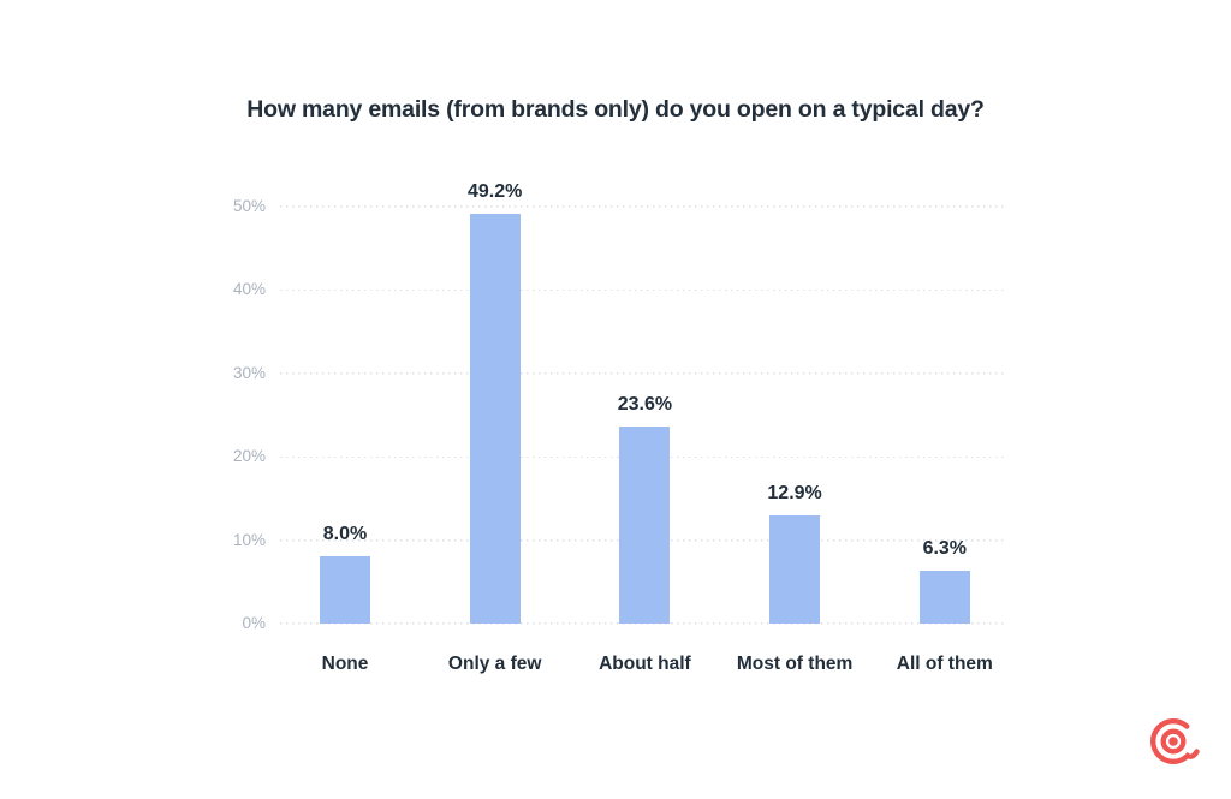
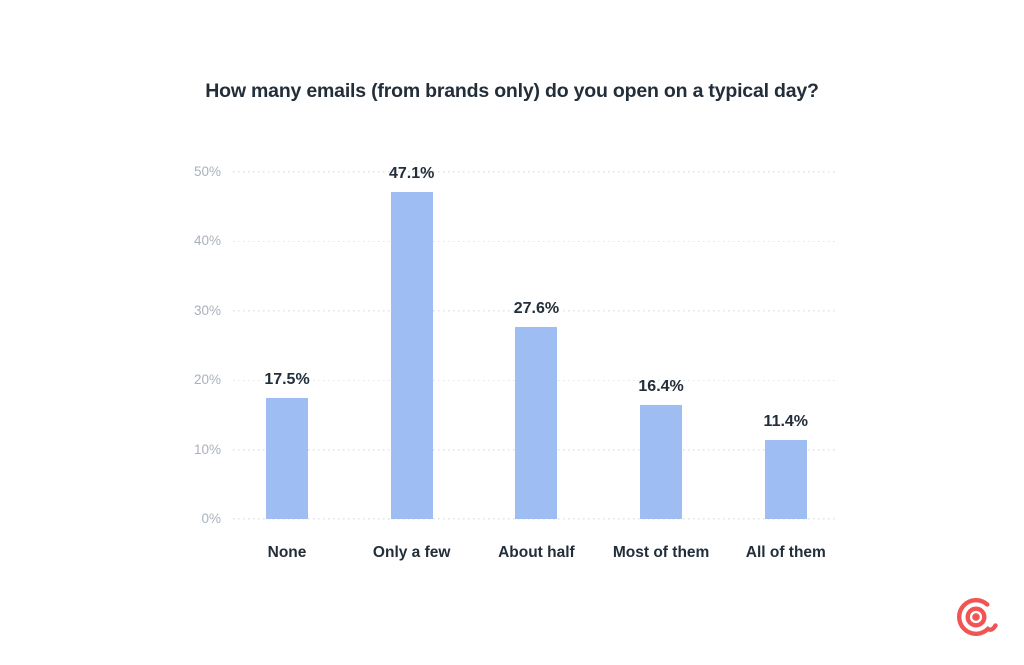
None: 8.0% -> 17.5%
Only a few: 49.2% -> 47.1%
About half: 23.6% -> 27.6%
Most of them: 12.9% -> 16.4%
All of them: 6.3% -> 11.4%
